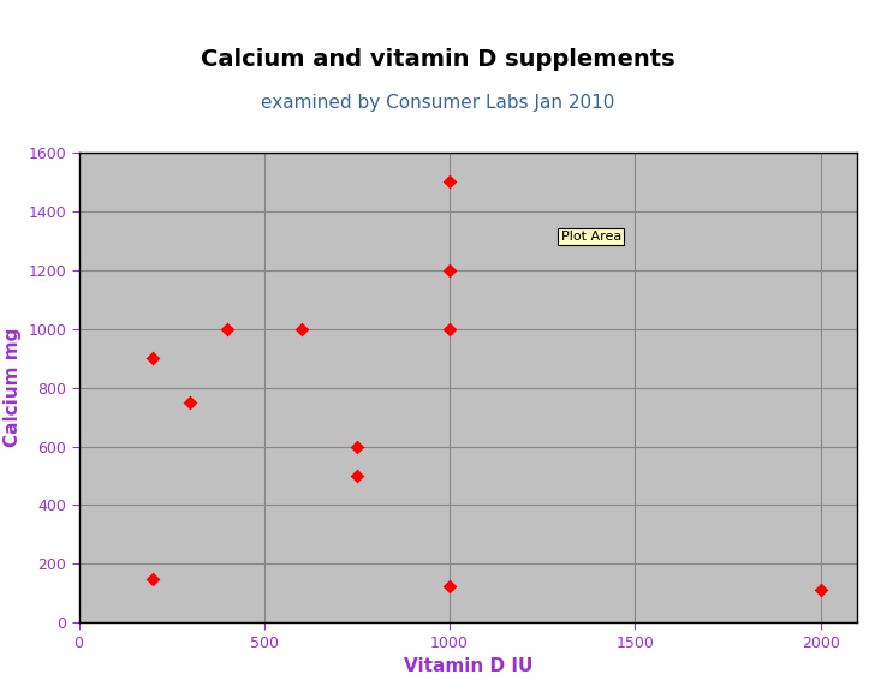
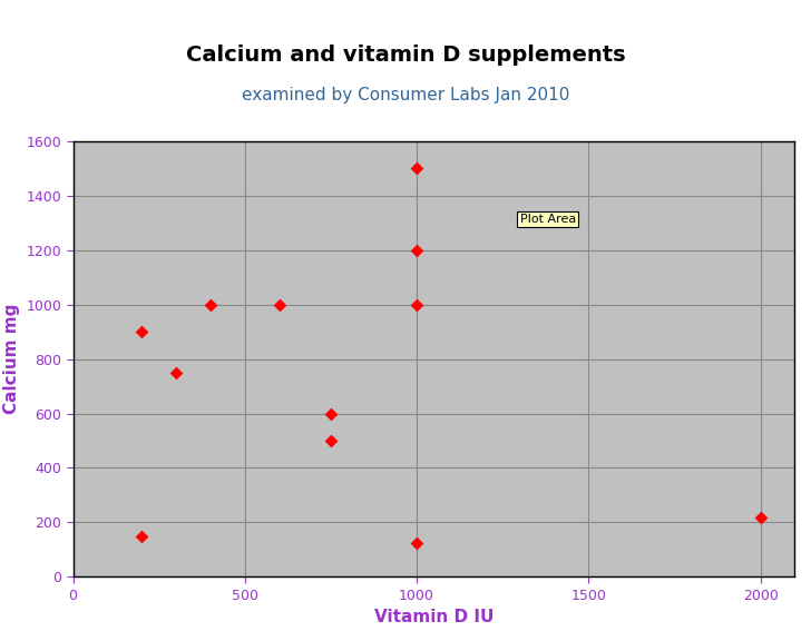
2000: 110 -> 220
